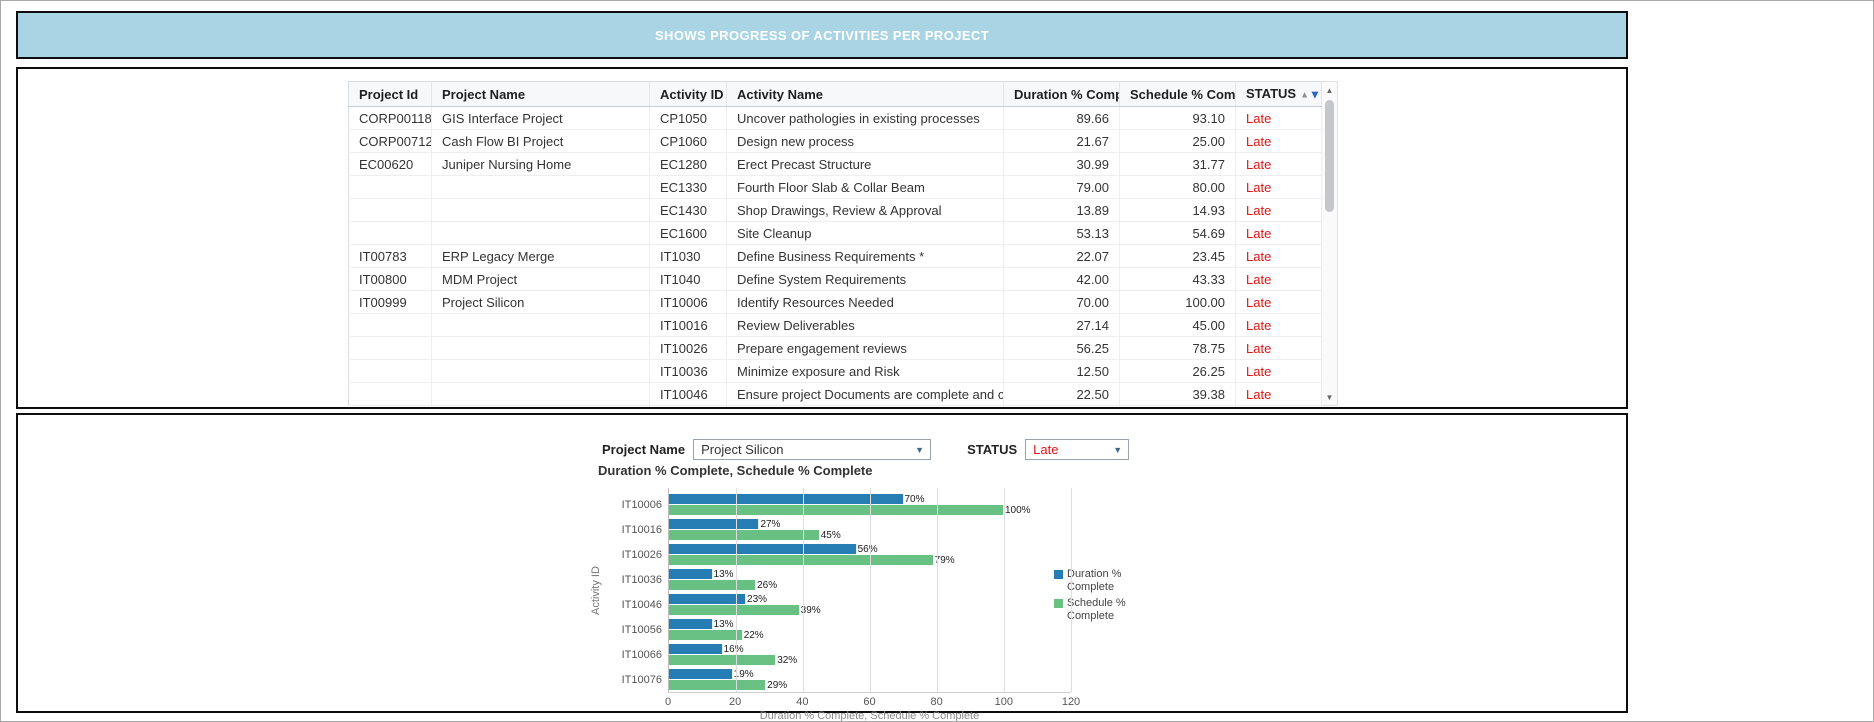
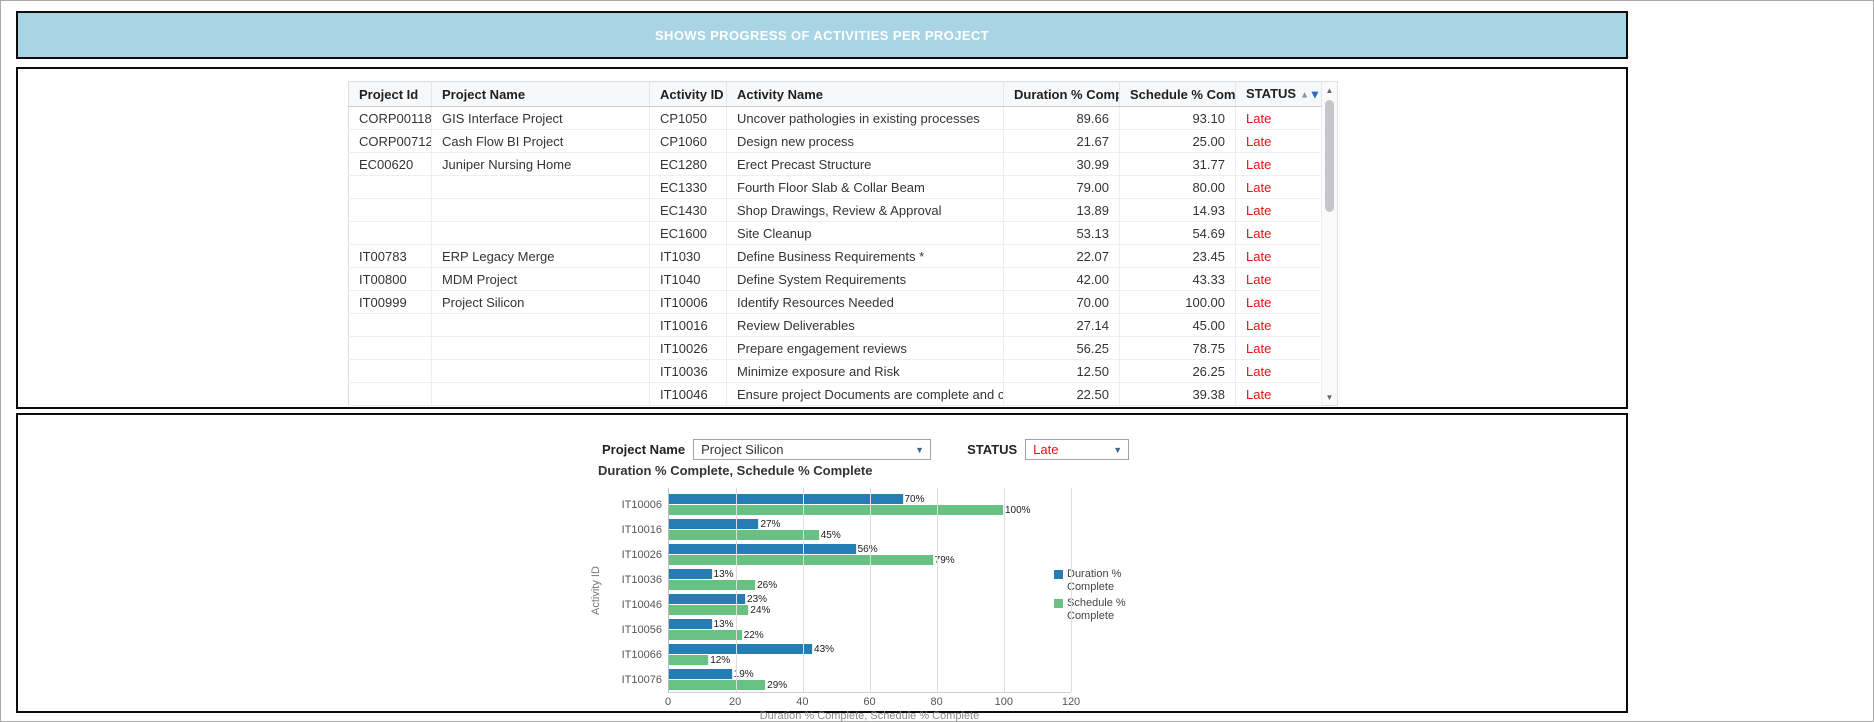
Schedule % Complete/IT10046: 39% -> 24%
Duration % Complete/IT10066: 16% -> 43%
Schedule % Complete/IT10066: 32% -> 12%
